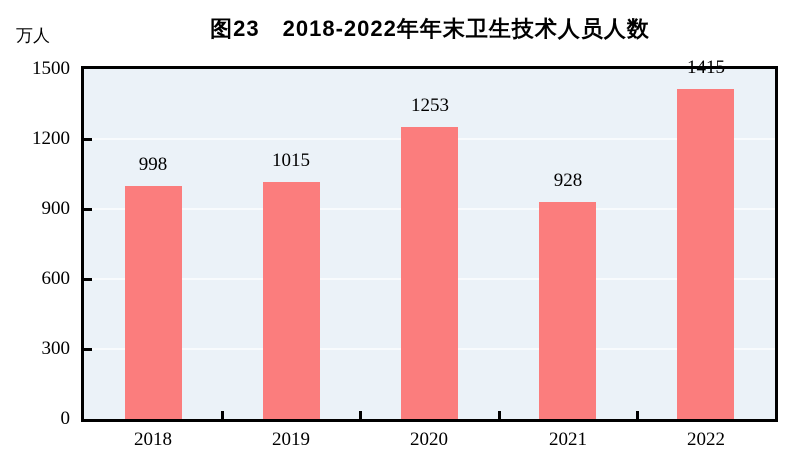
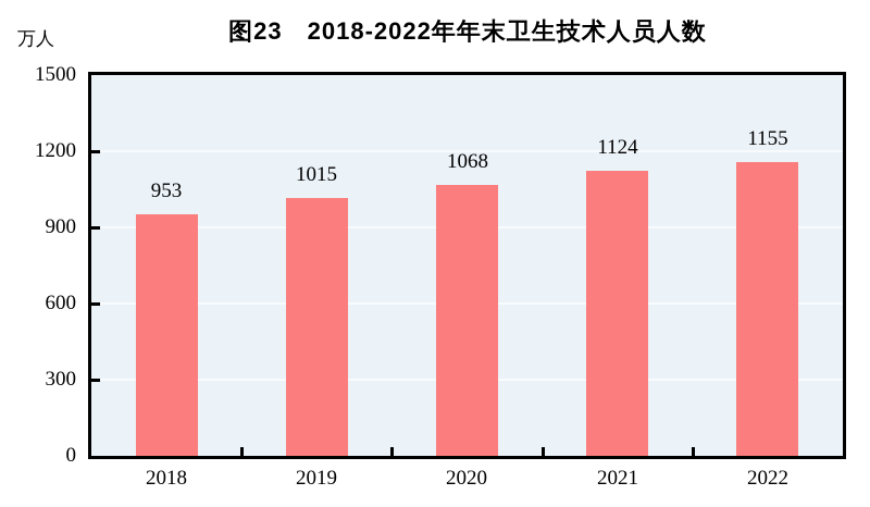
2018: 998 -> 953
2020: 1253 -> 1068
2021: 928 -> 1124
2022: 1415 -> 1155
